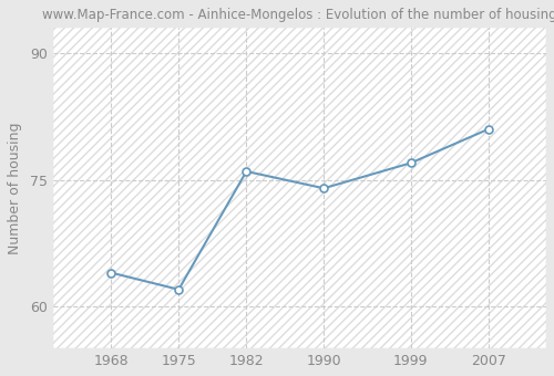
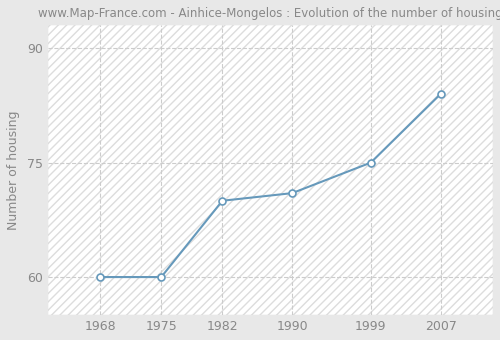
1968: 64 -> 60
1975: 62 -> 60
1982: 76 -> 70
1990: 74 -> 71
1999: 77 -> 75
2007: 81 -> 84
